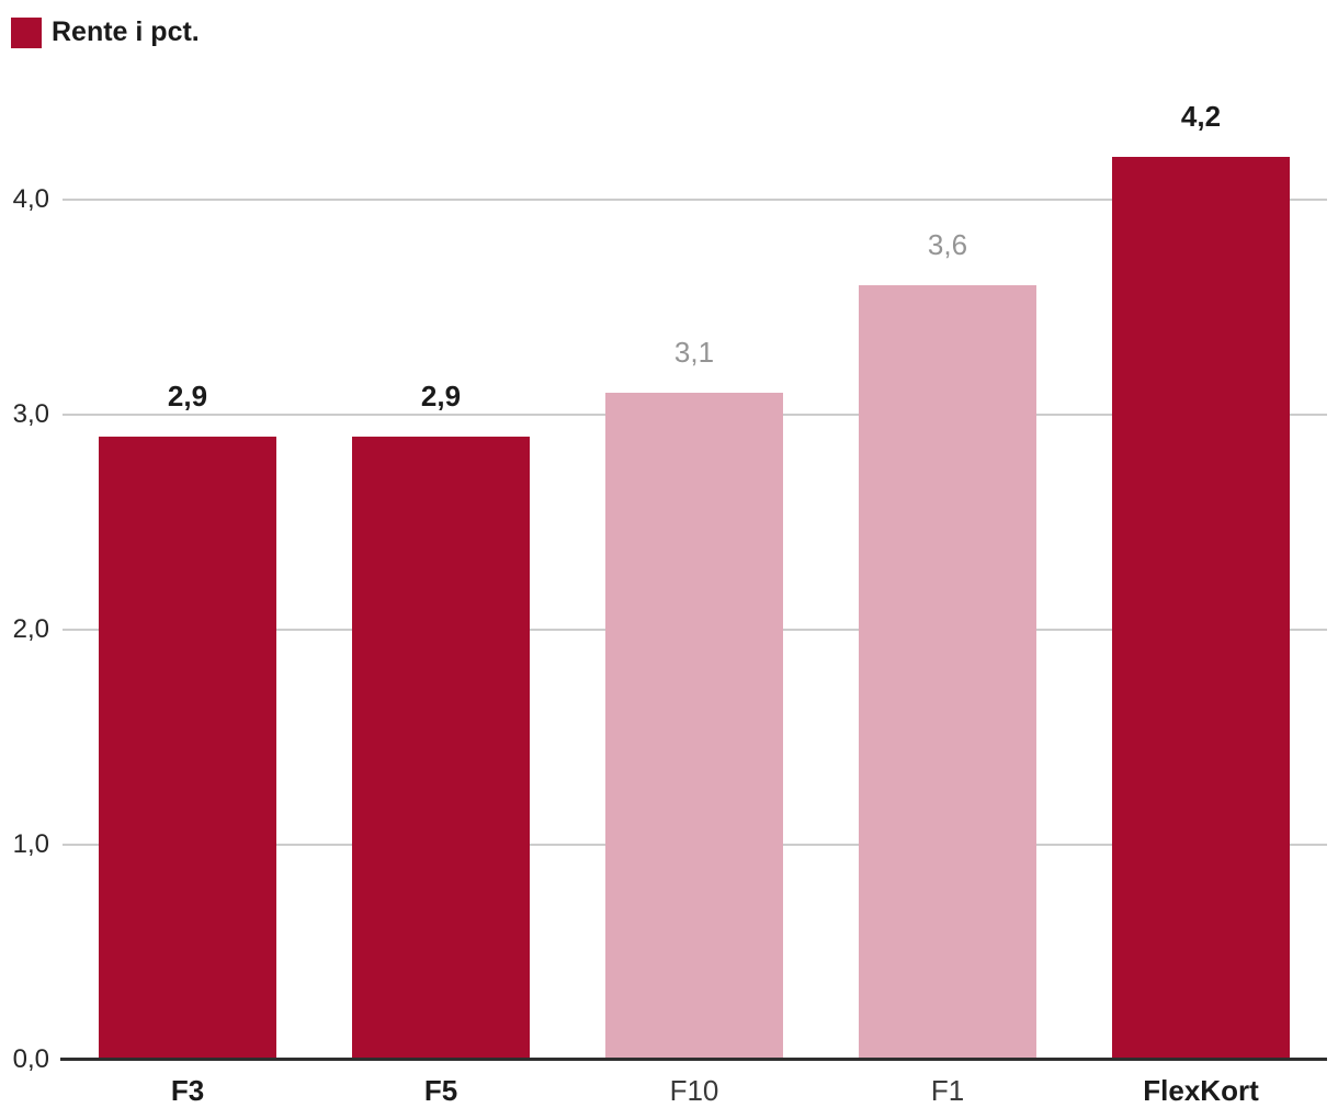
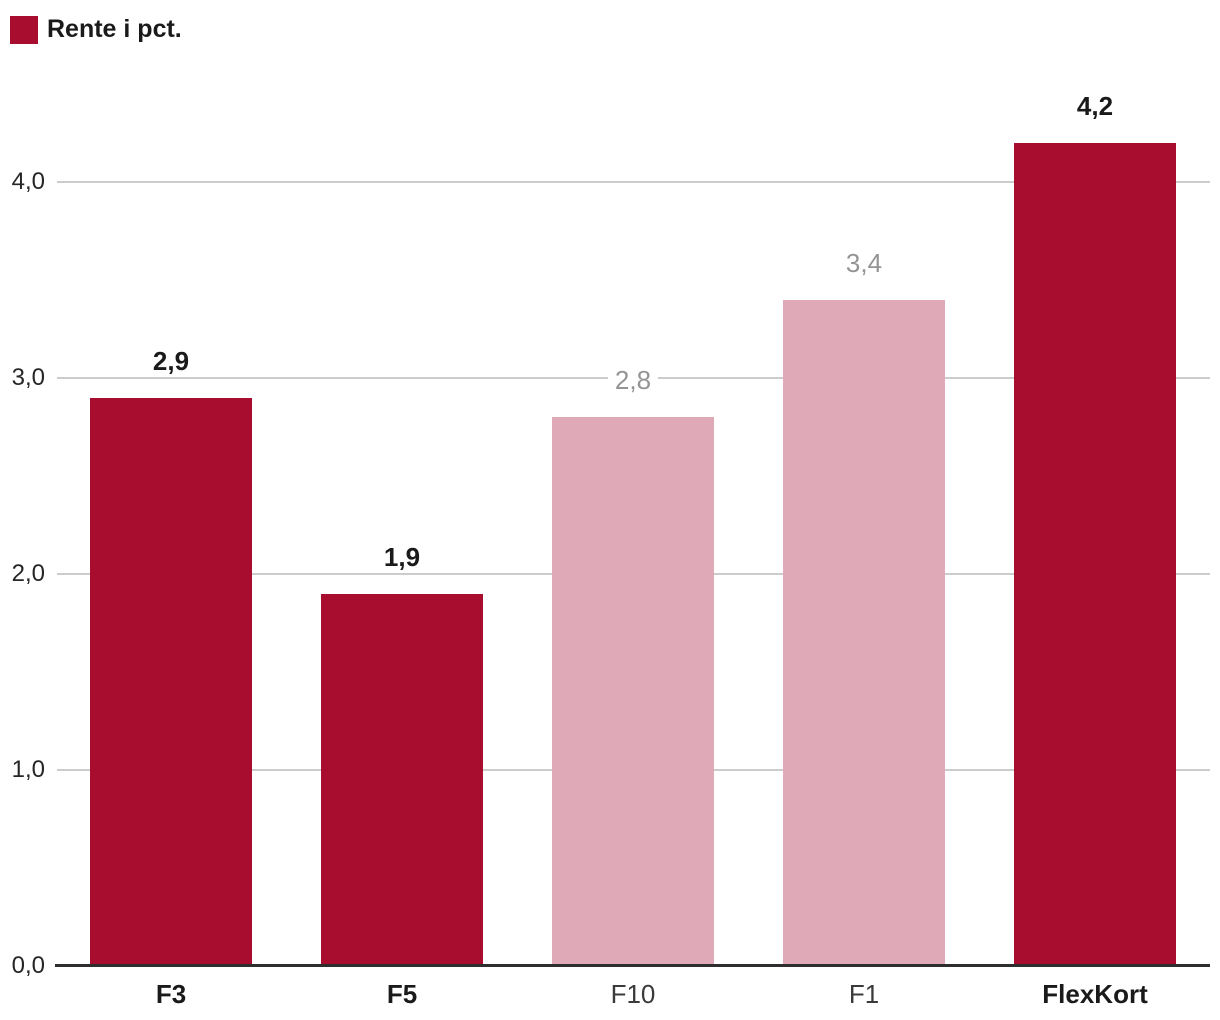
F5: 2,9 -> 1,9
F10: 3,1 -> 2,8
F1: 3,6 -> 3,4
